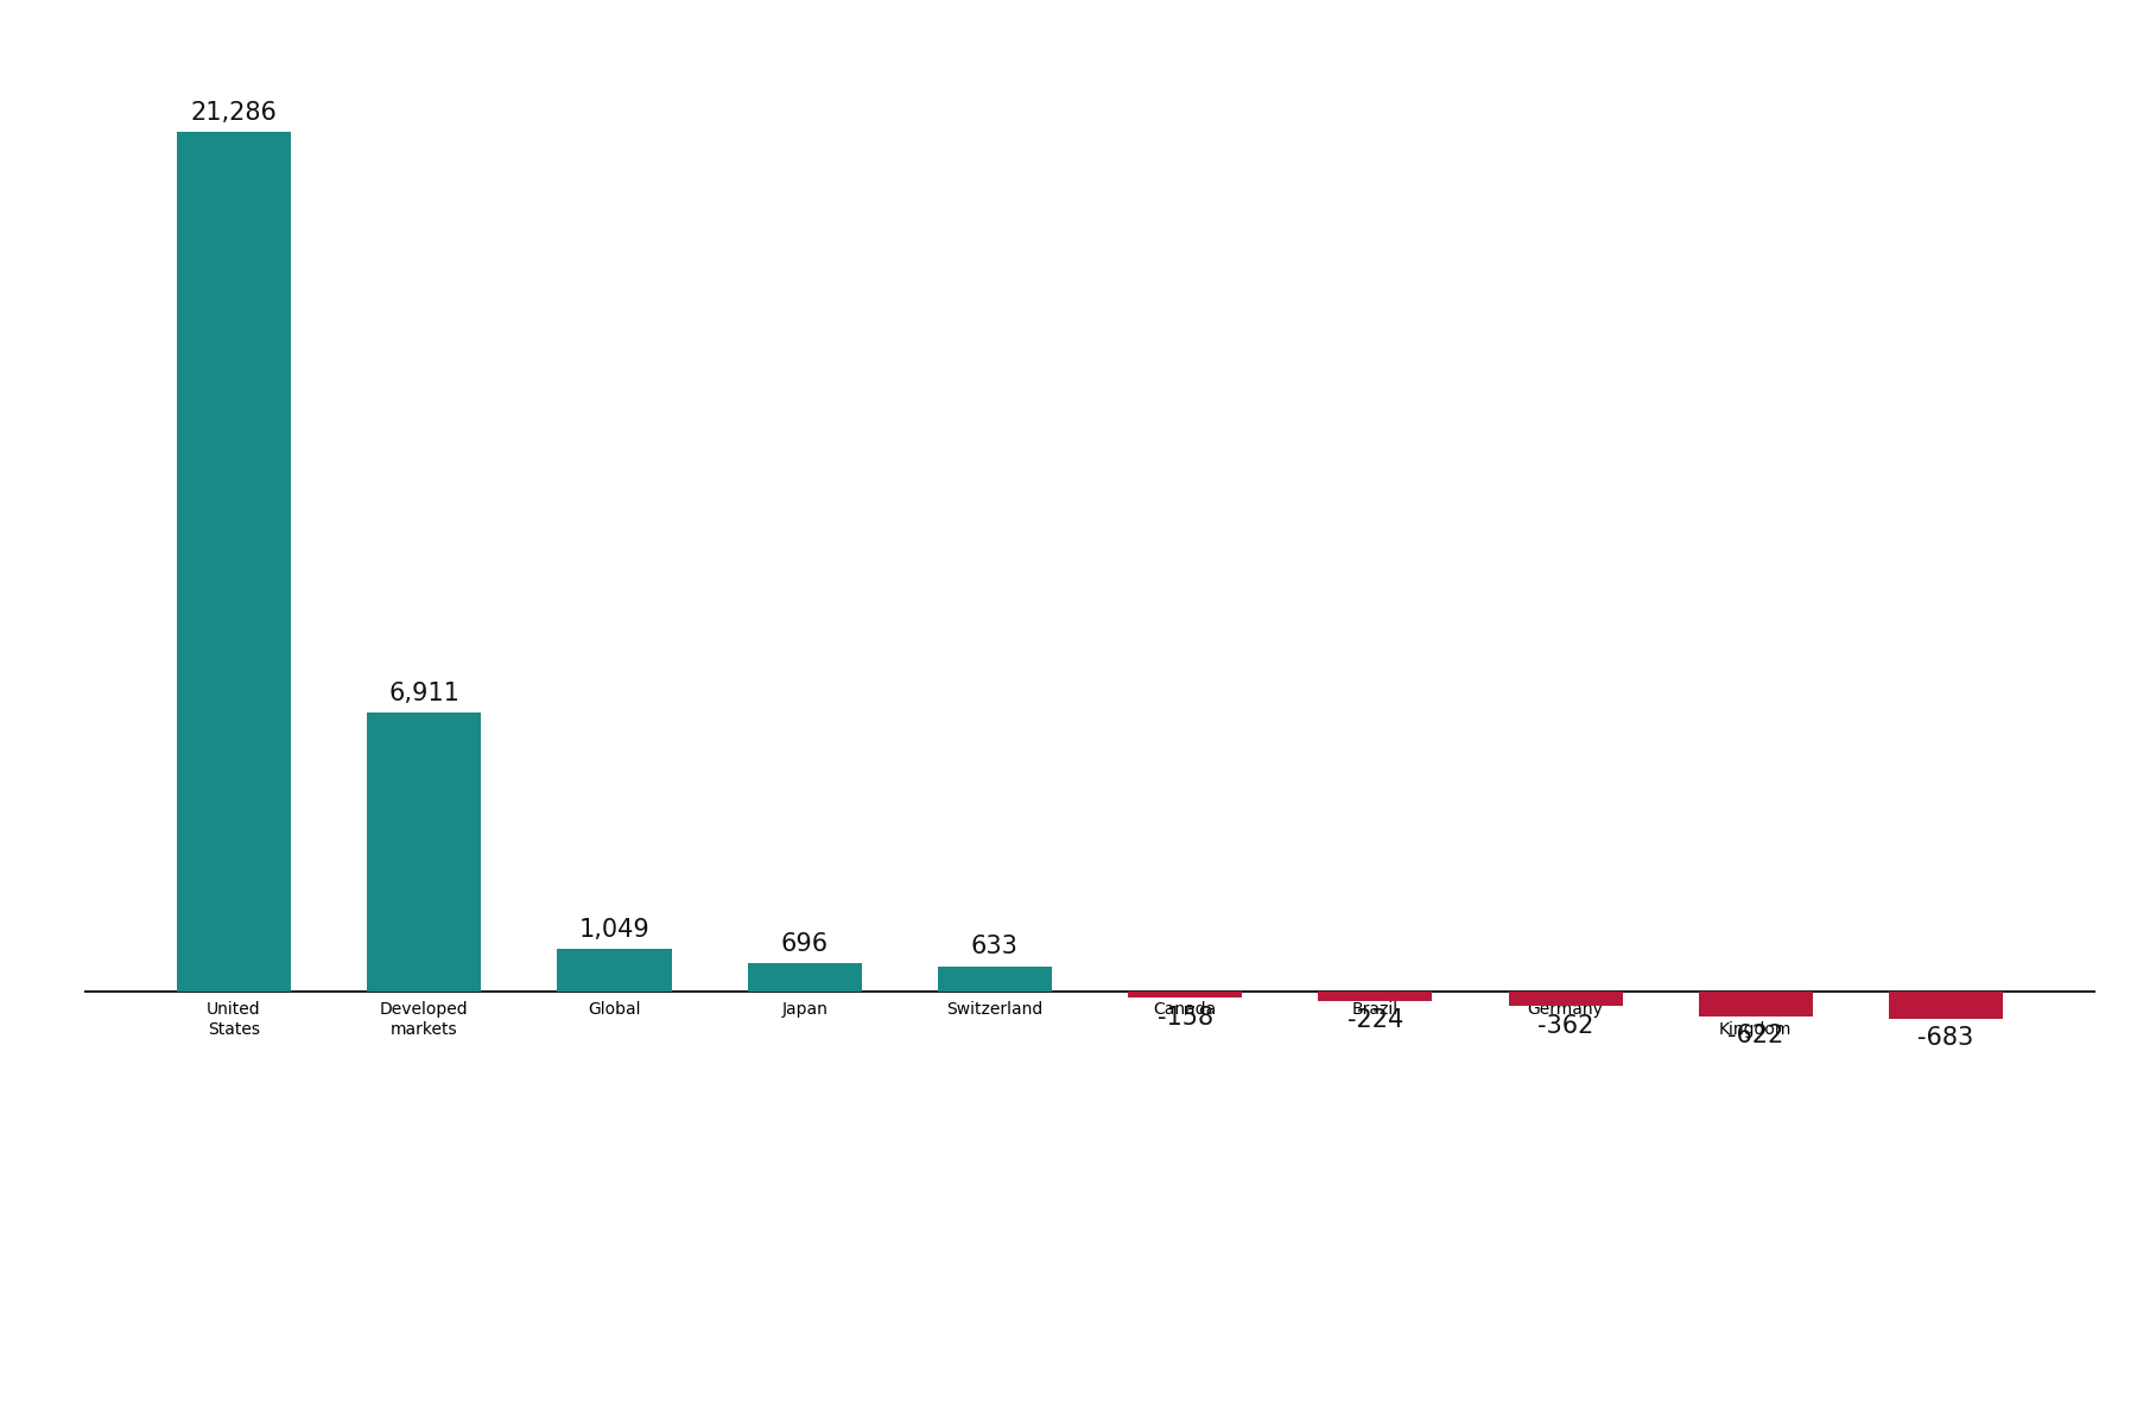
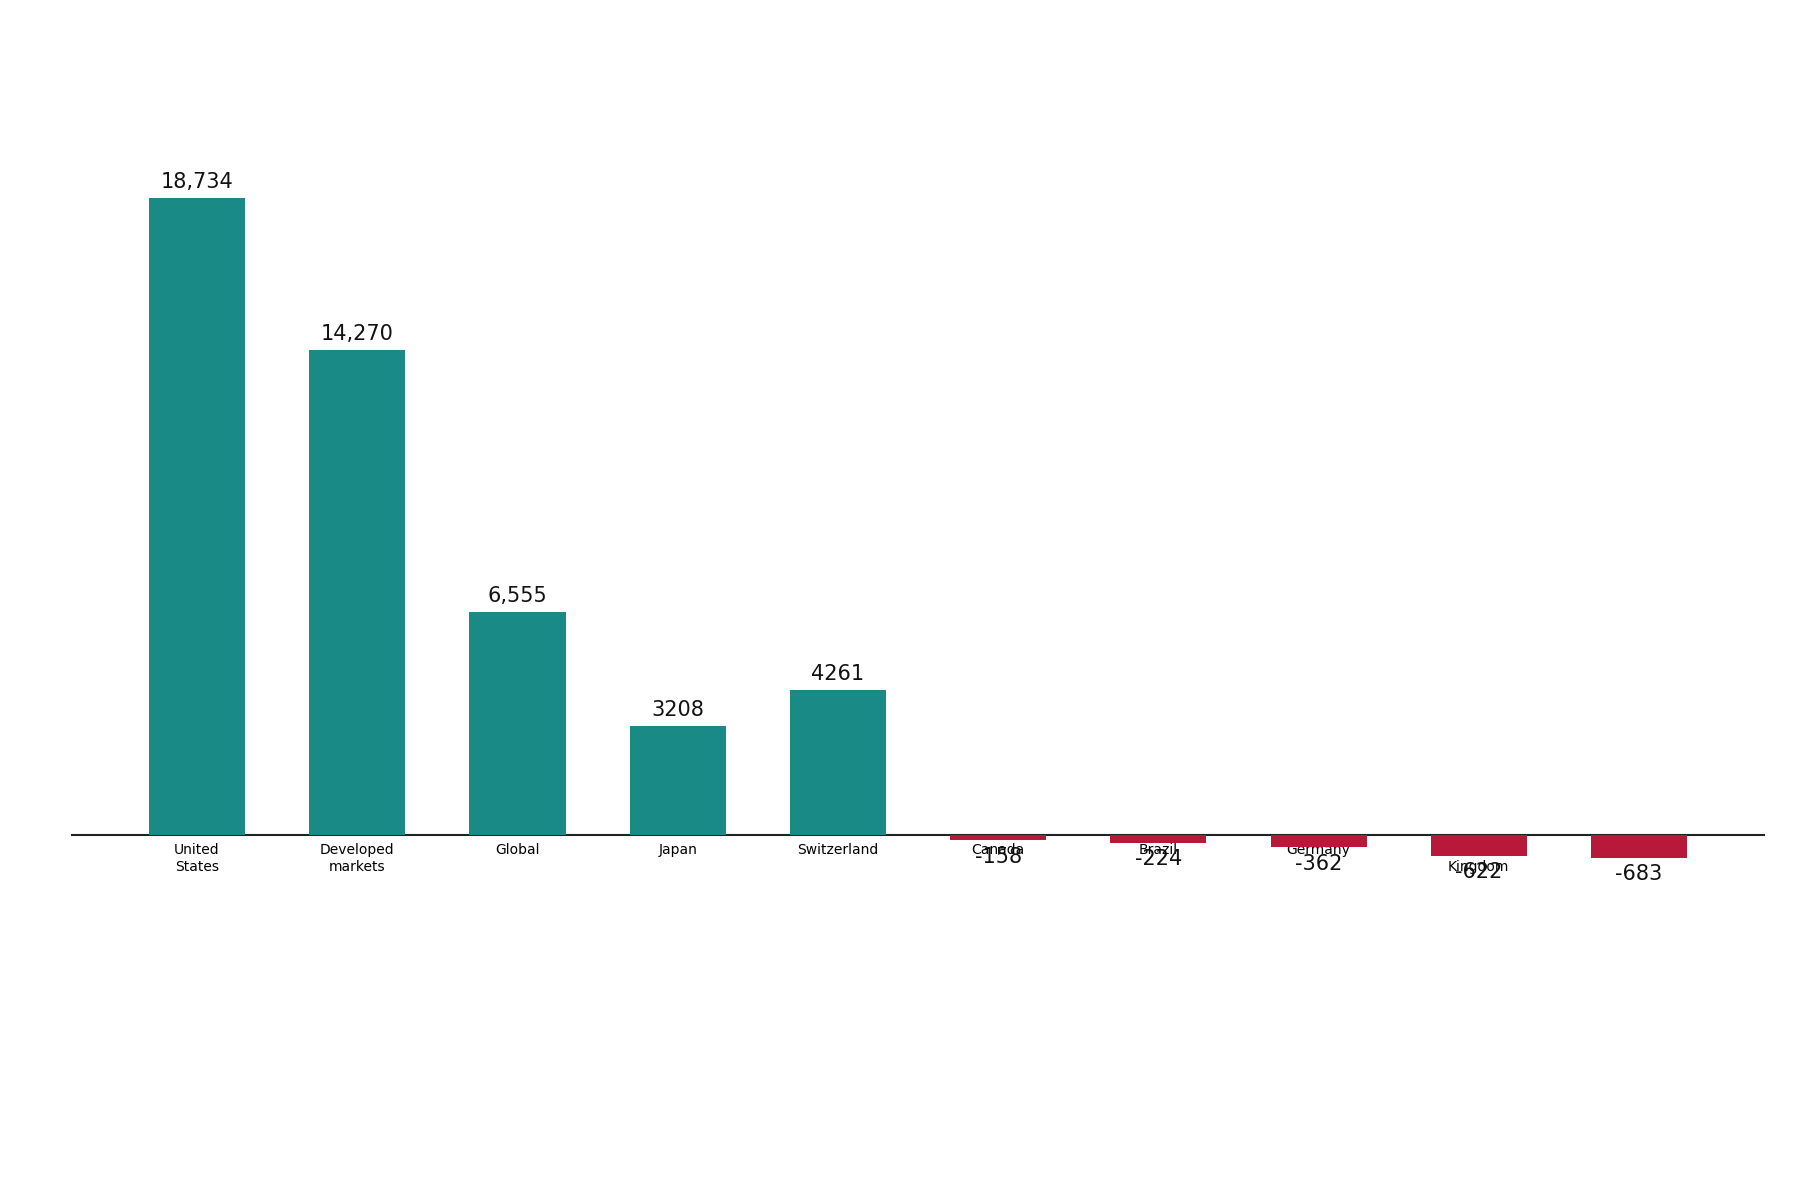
United States: 21,286 -> 18,734
Developed markets: 6,911 -> 14,270
Global: 1,049 -> 6,555
Japan: 696 -> 3208
Switzerland: 633 -> 4261
